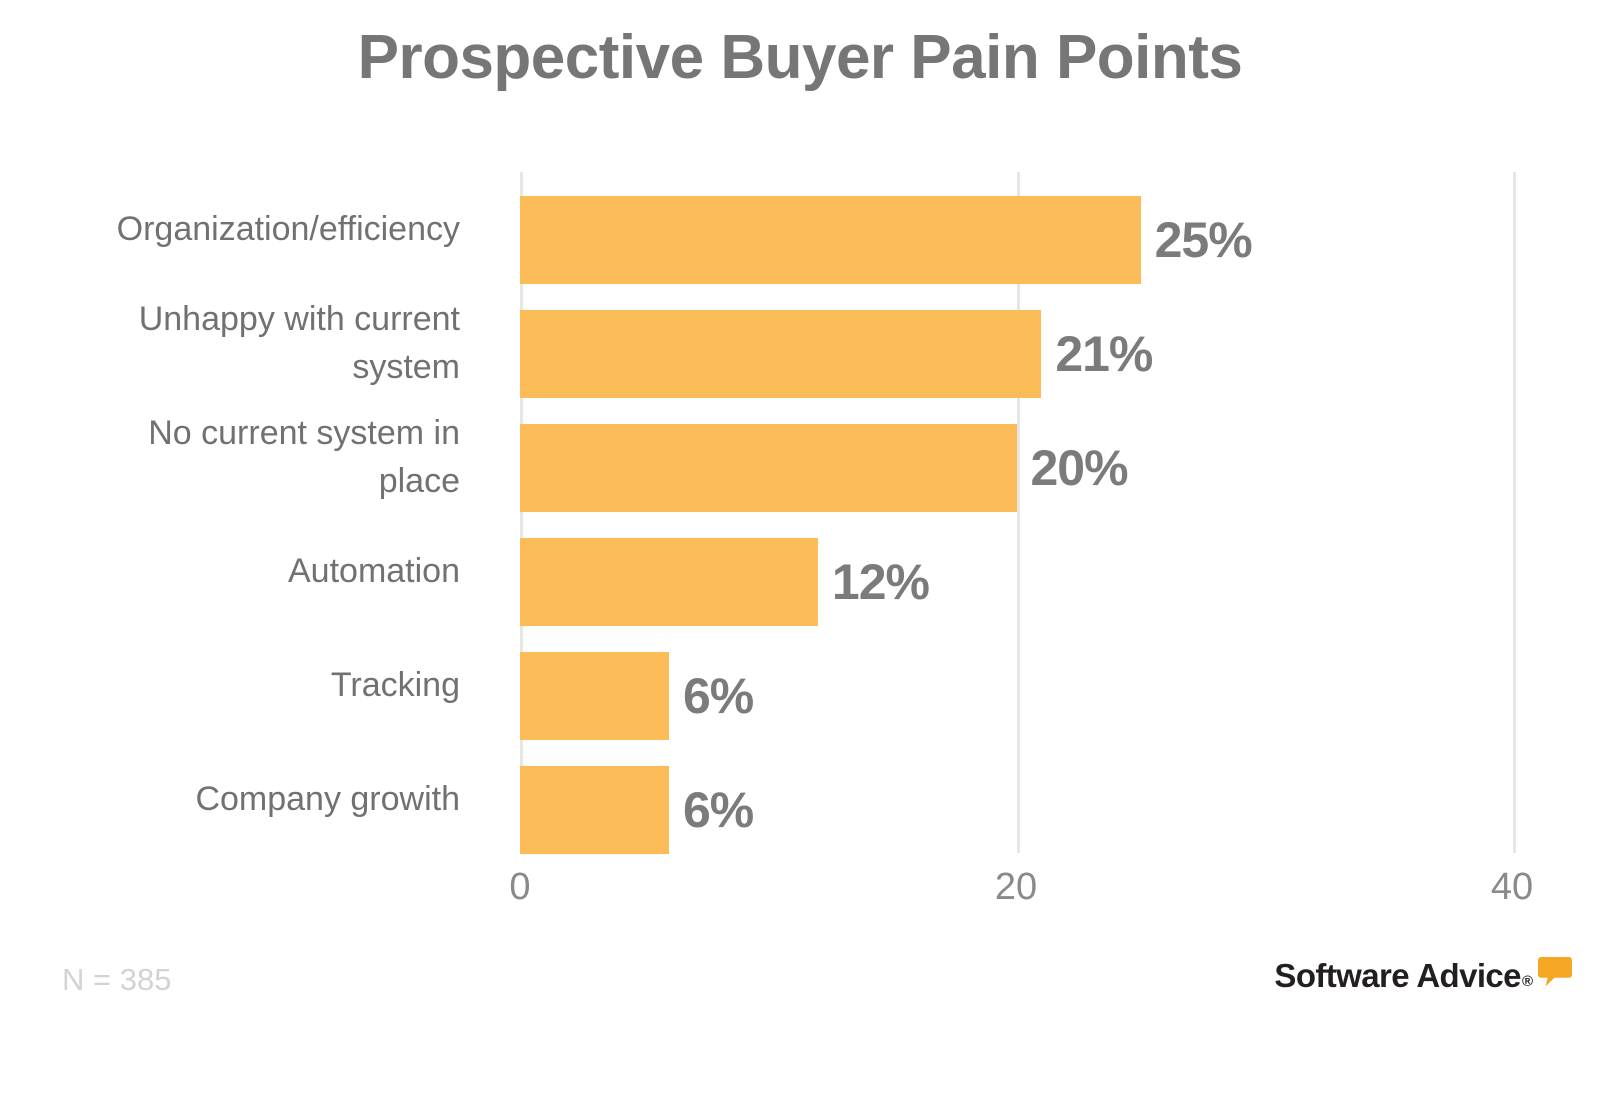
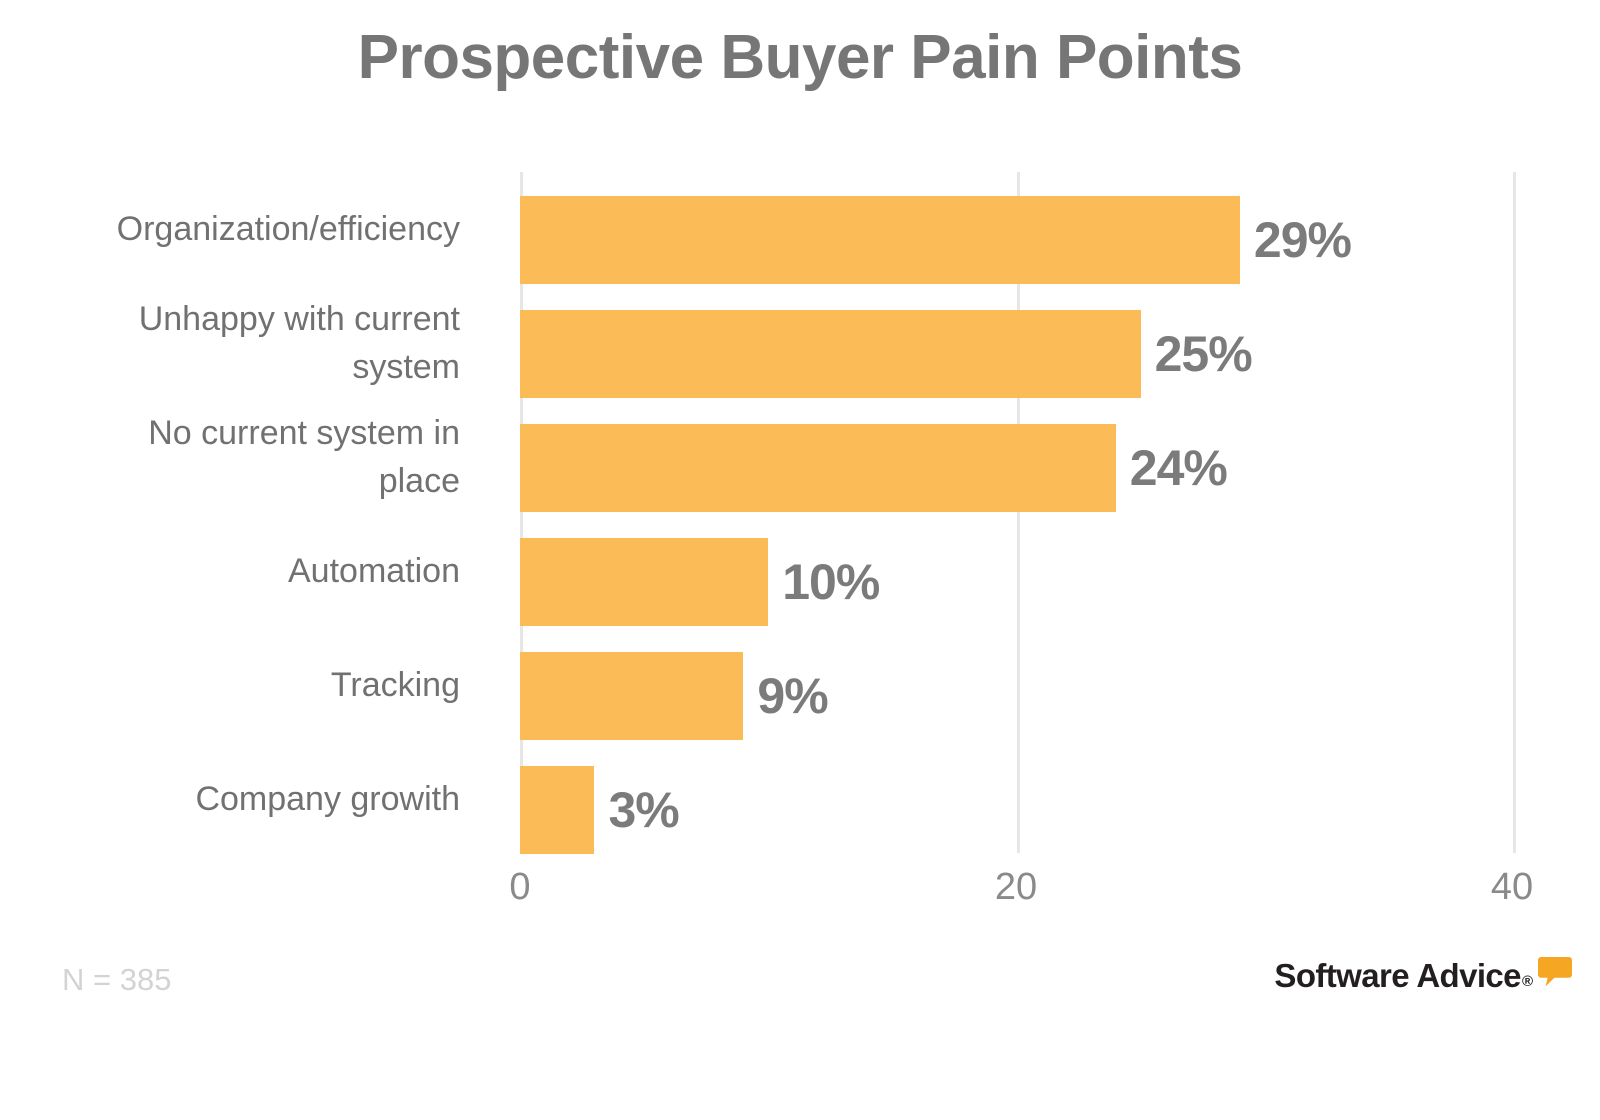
Organization/efficiency: 25% -> 29%
Unhappy with current system: 21% -> 25%
No current system in place: 20% -> 24%
Automation: 12% -> 10%
Tracking: 6% -> 9%
Company growith: 6% -> 3%
